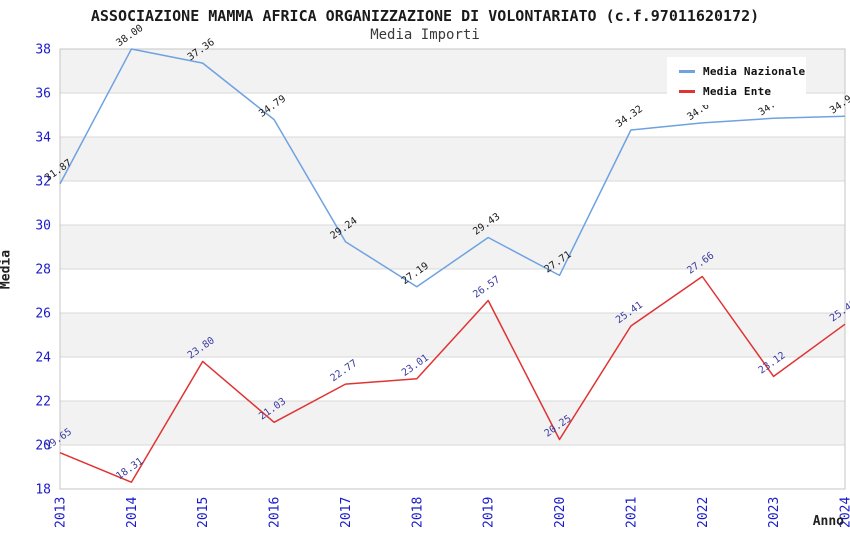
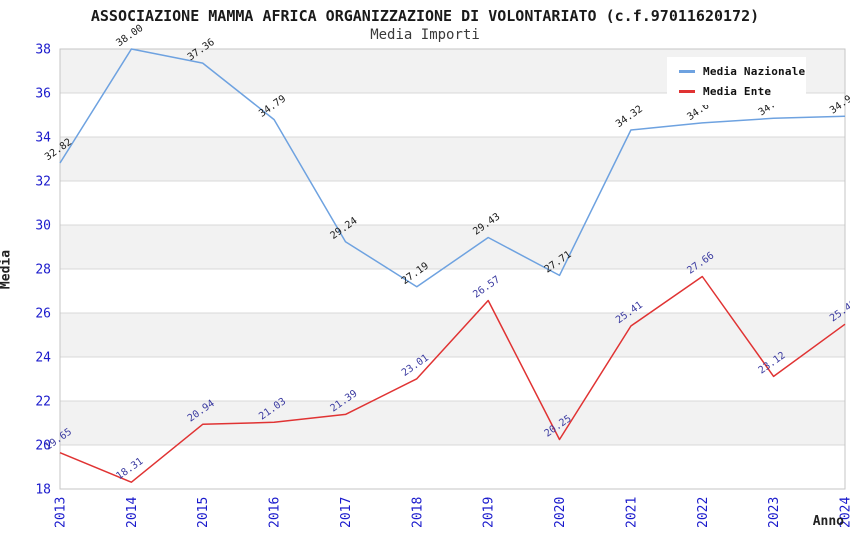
Media Nazionale/2013: 31.87 -> 32.82
Media Ente/2015: 23.80 -> 20.94
Media Ente/2017: 22.77 -> 21.39
